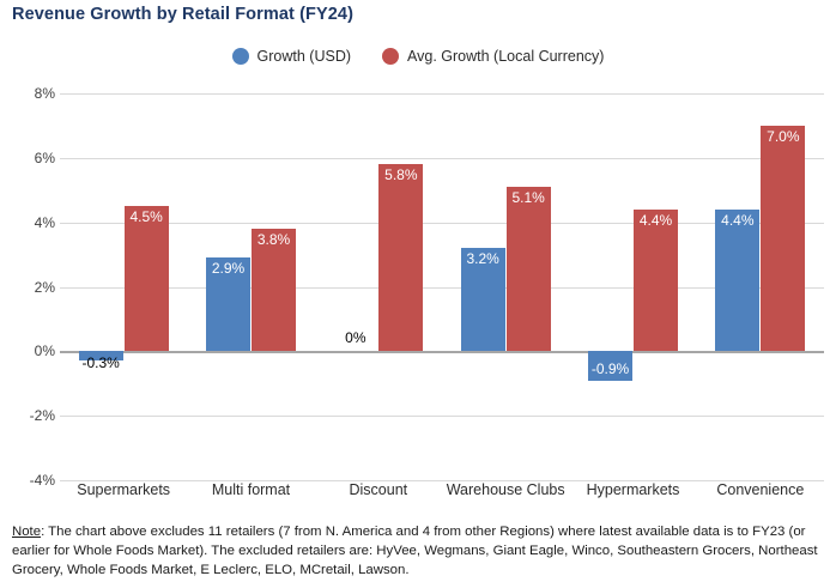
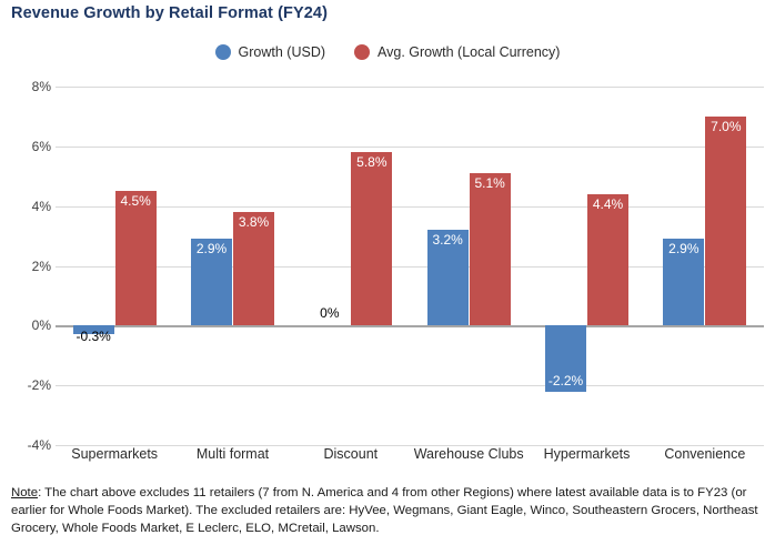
Growth (USD)/Hypermarkets: -0.9% -> -2.2%
Growth (USD)/Convenience: 4.4% -> 2.9%
